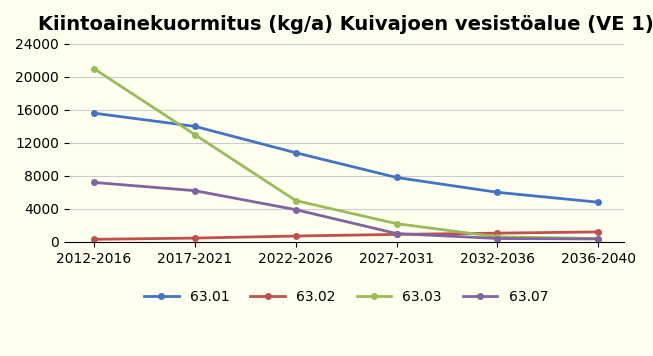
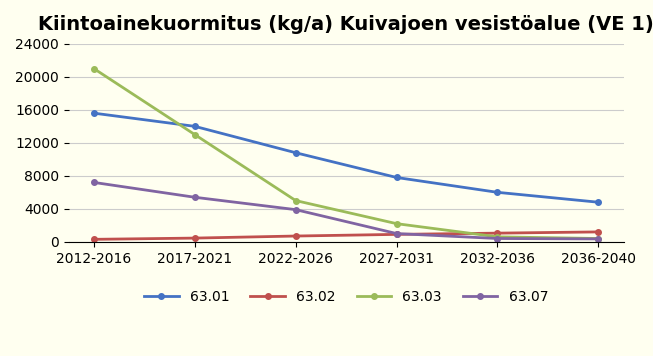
63.07/2017-2021: 6200 -> 5400
